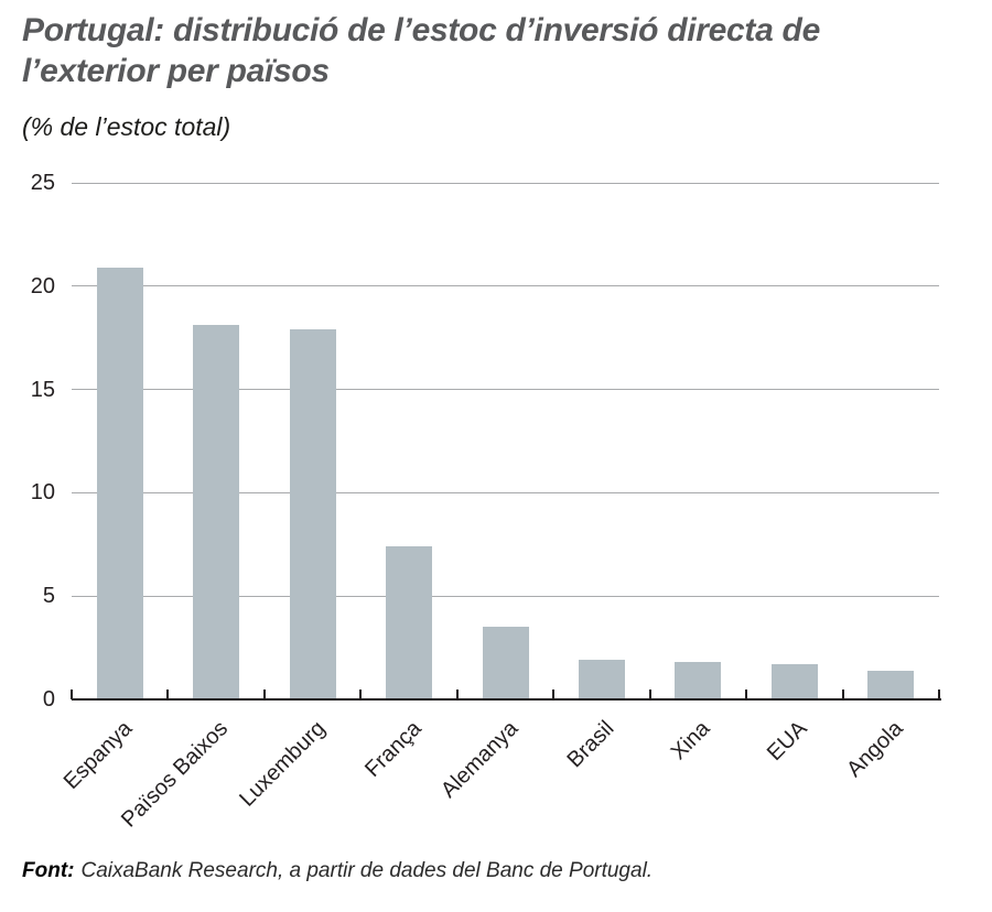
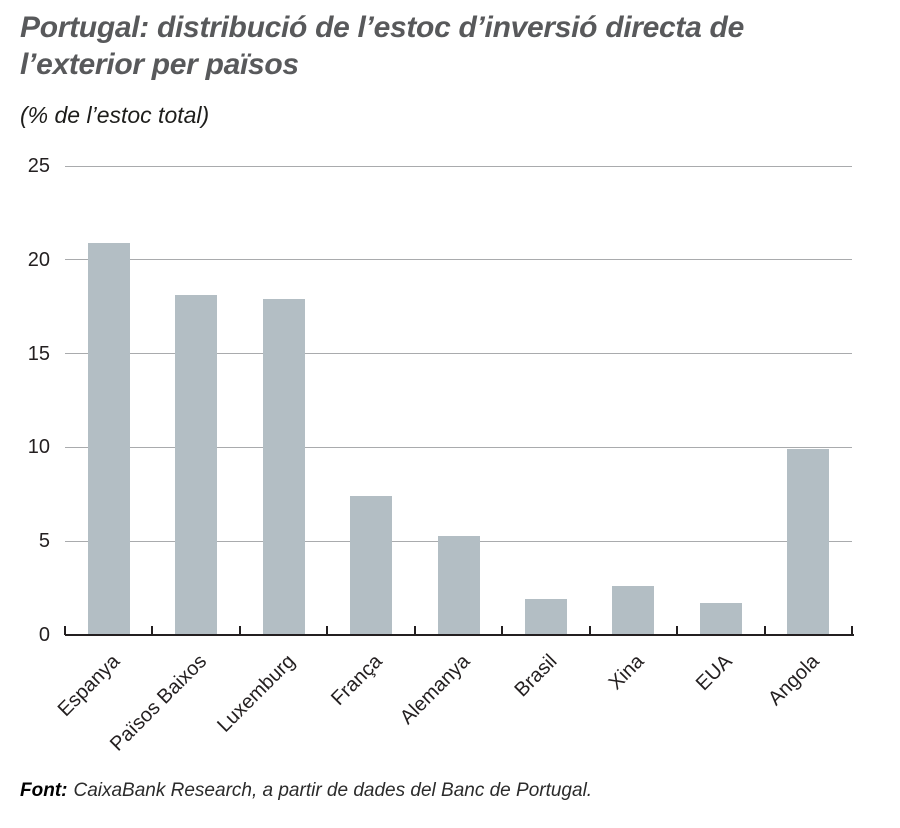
Alemanya: 3.5 -> 5.3
Xina: 1.8 -> 2.6
Angola: 1.4 -> 9.9
